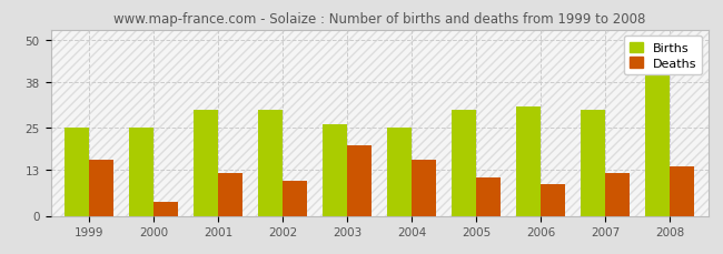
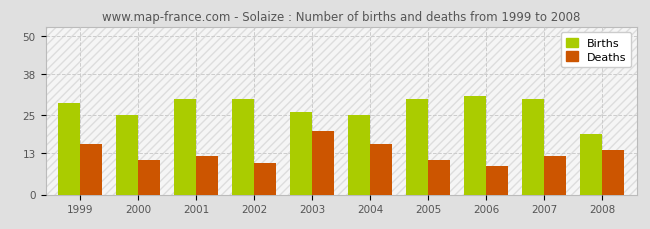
Births/1999: 25 -> 29
Deaths/2000: 4 -> 11
Births/2008: 40 -> 19
